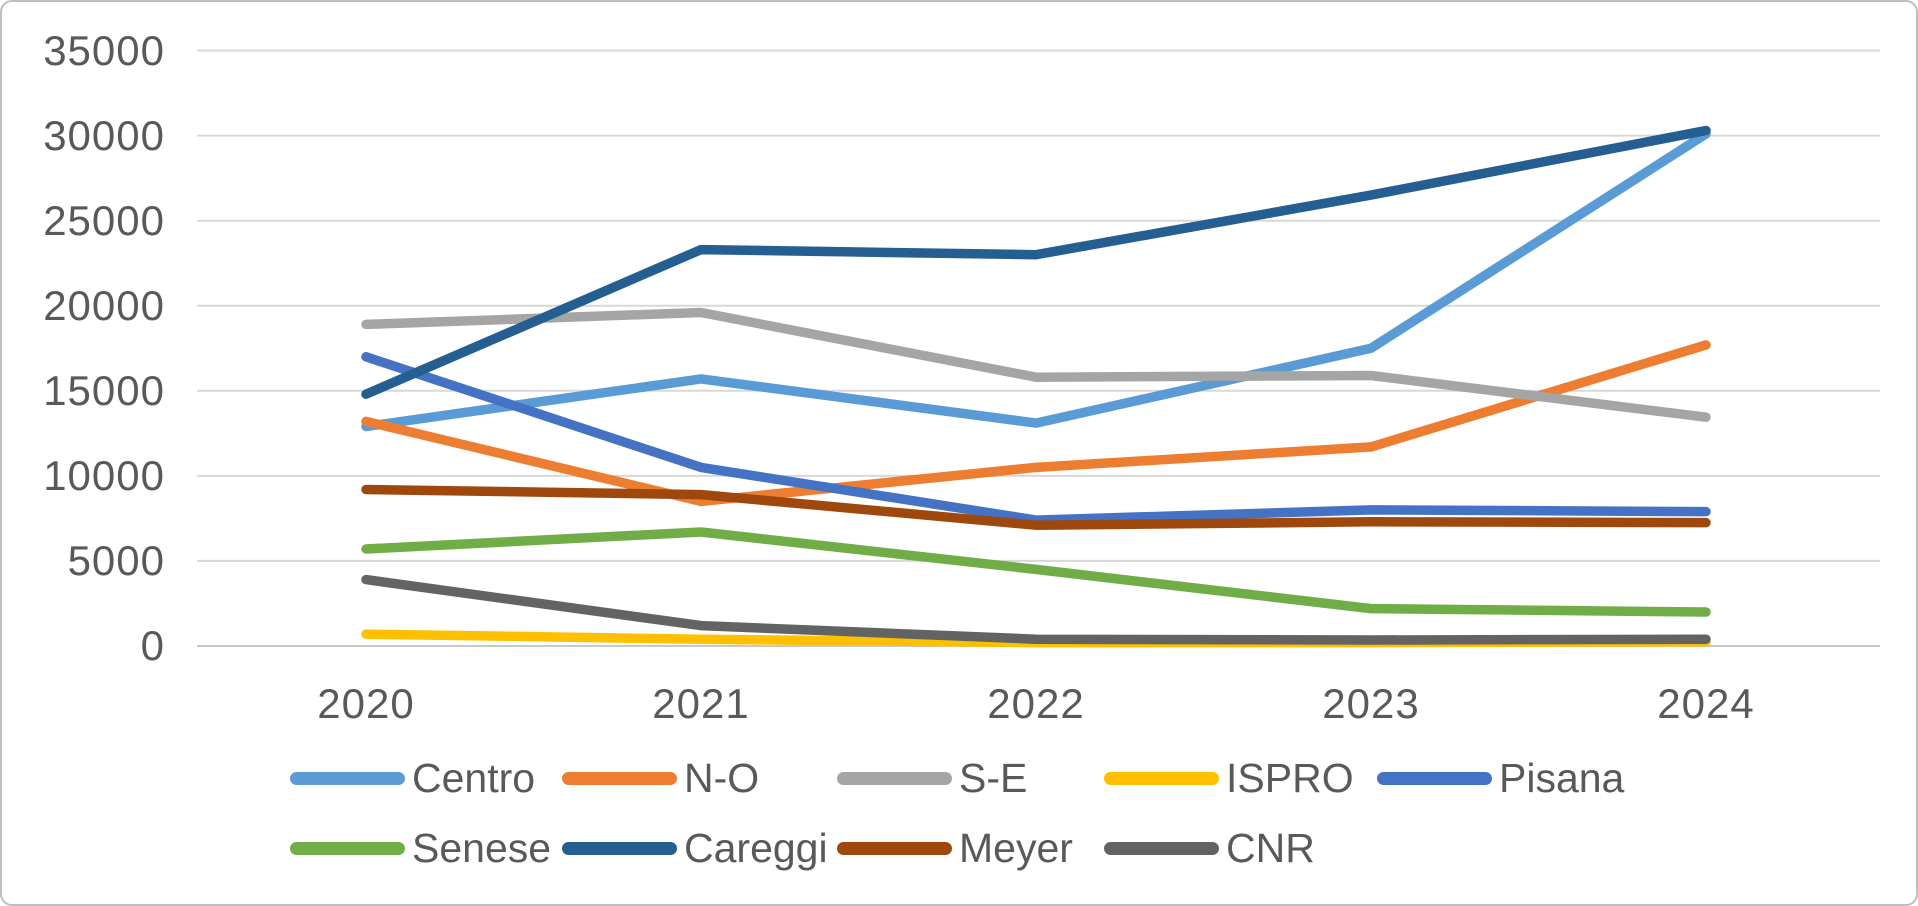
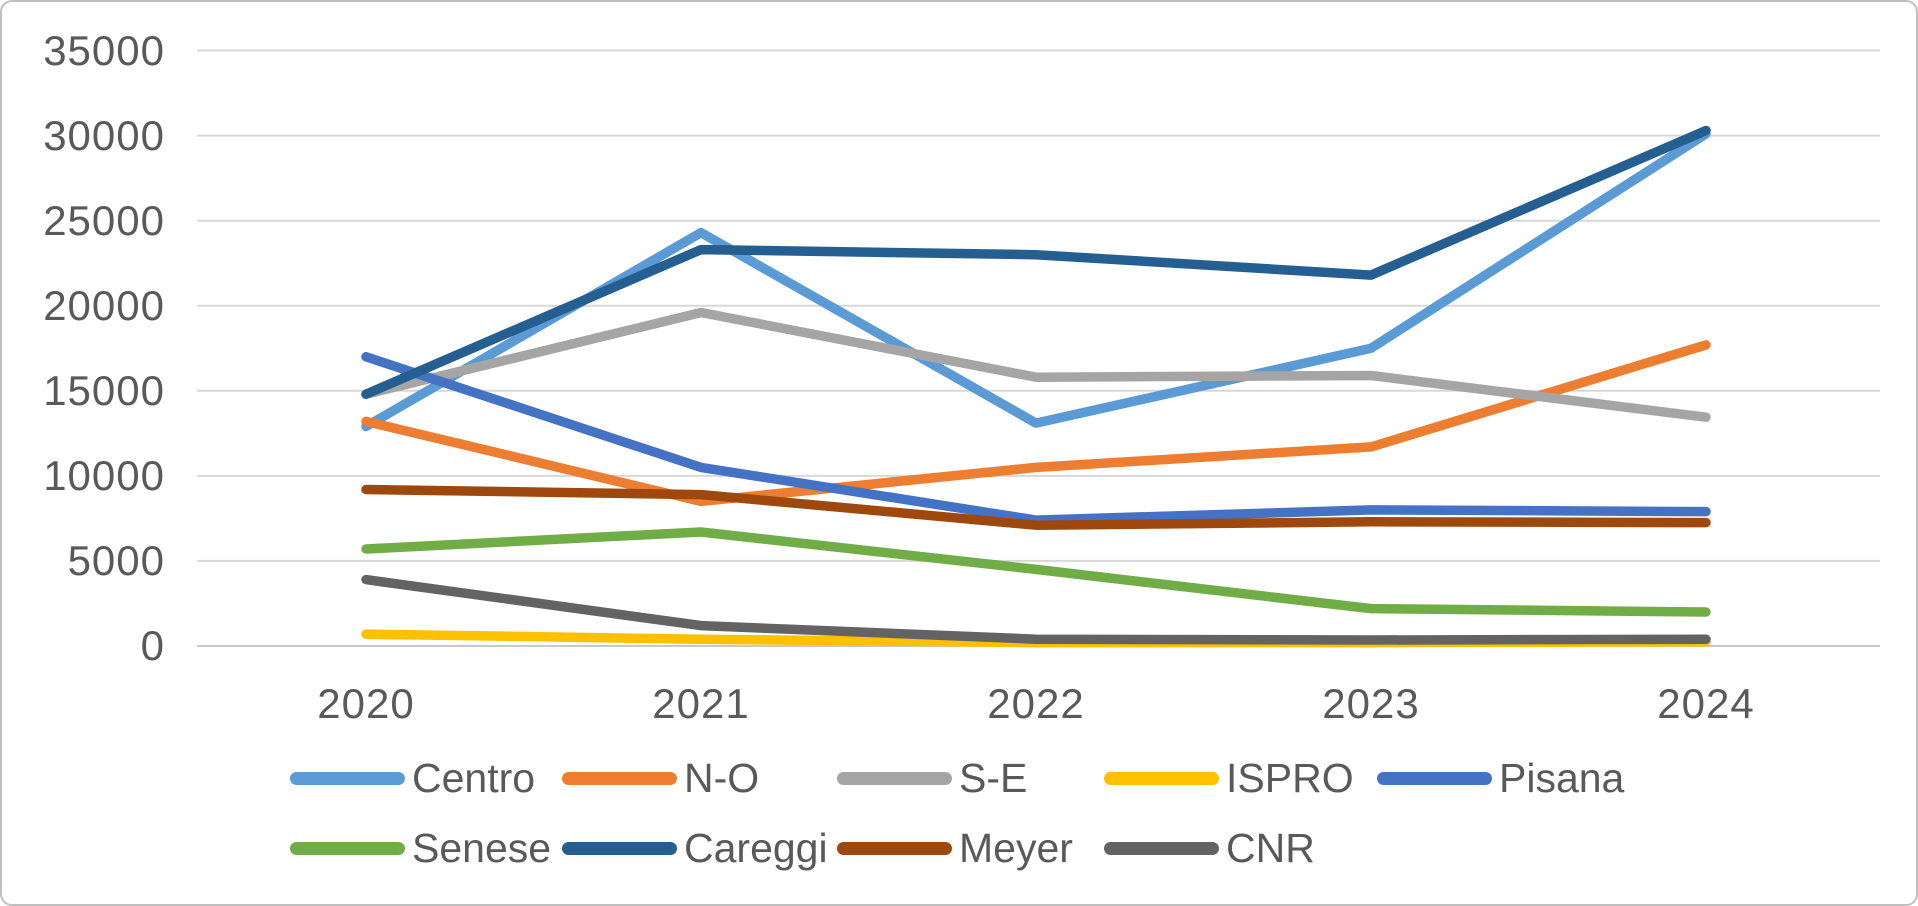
S-E/2020: 18900 -> 14800
Centro/2021: 15700 -> 24300
Careggi/2023: 26500 -> 21800
